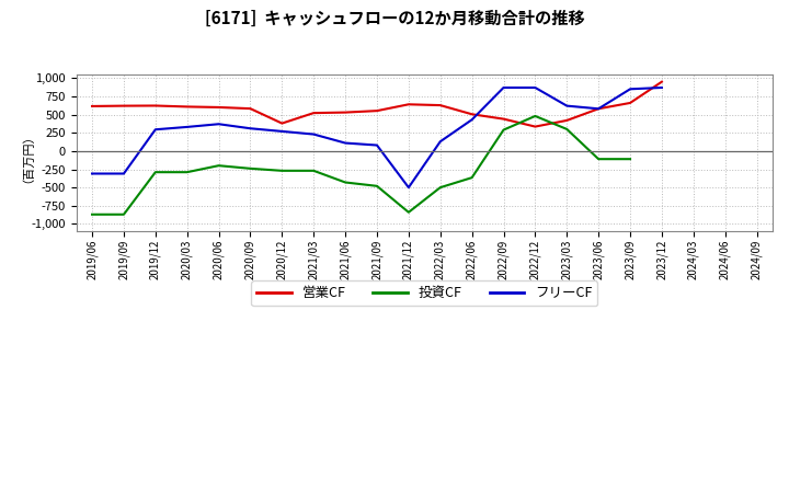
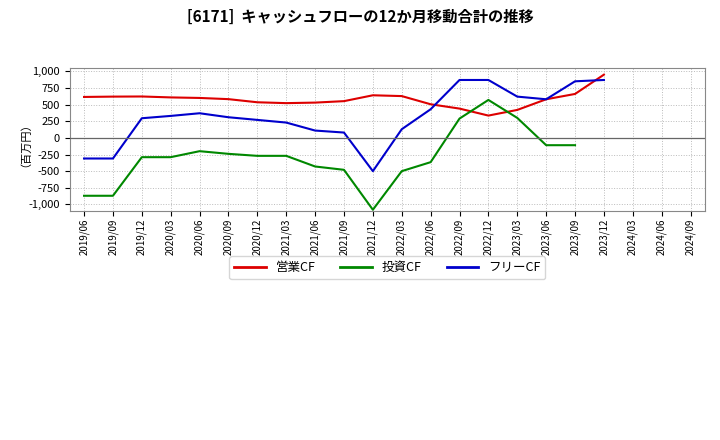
営業CF/2020/12: 380 -> 540
投資CF/2021/12: -840 -> -1,080
投資CF/2022/12: 480 -> 570
